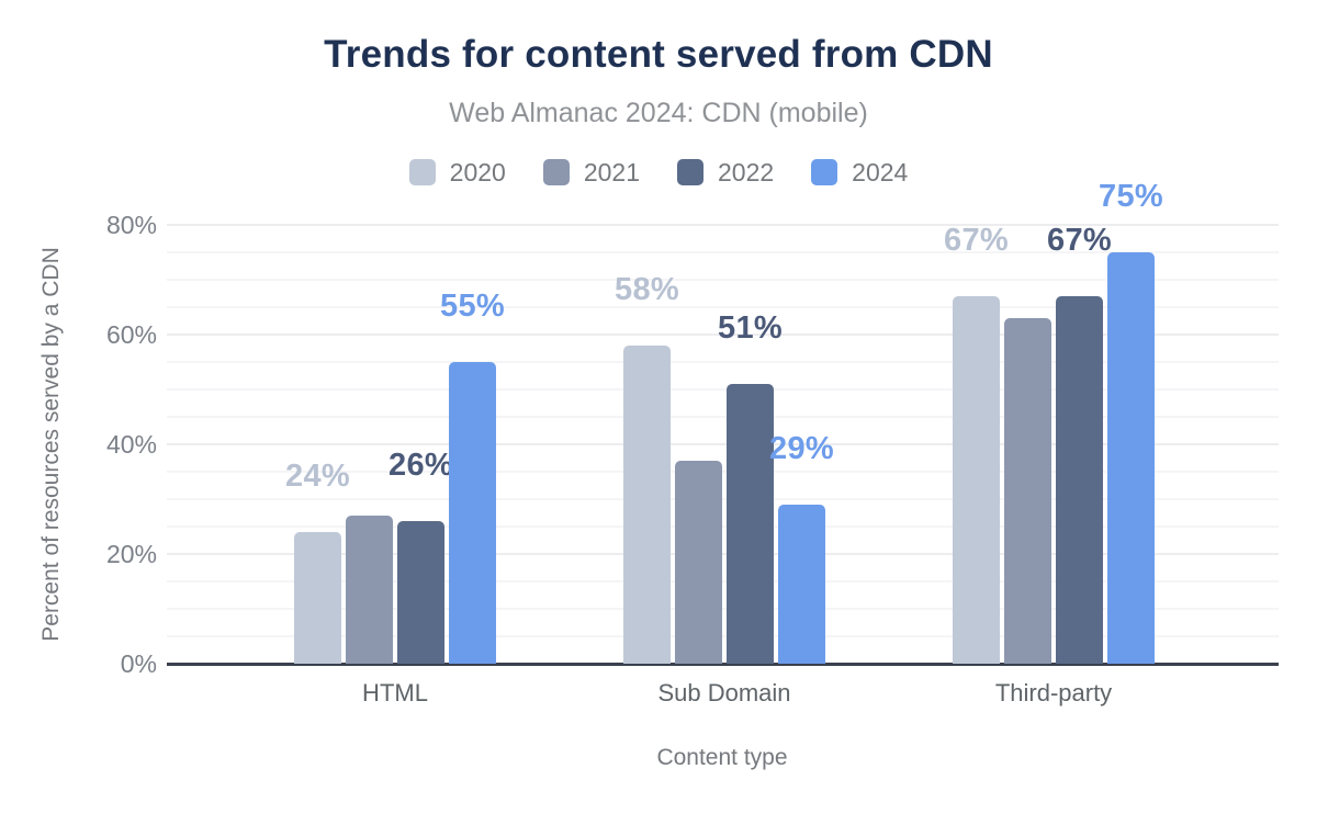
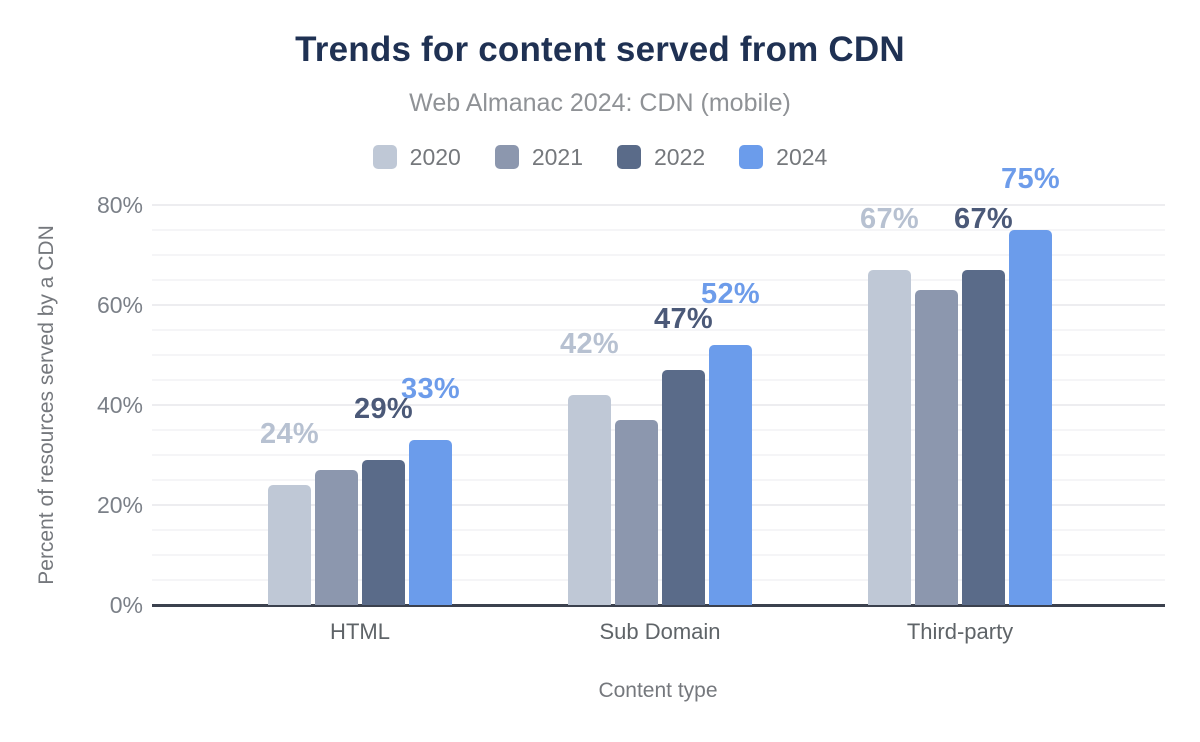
2022/HTML: 26% -> 29%
2024/HTML: 55% -> 33%
2020/Sub Domain: 58% -> 42%
2022/Sub Domain: 51% -> 47%
2024/Sub Domain: 29% -> 52%
